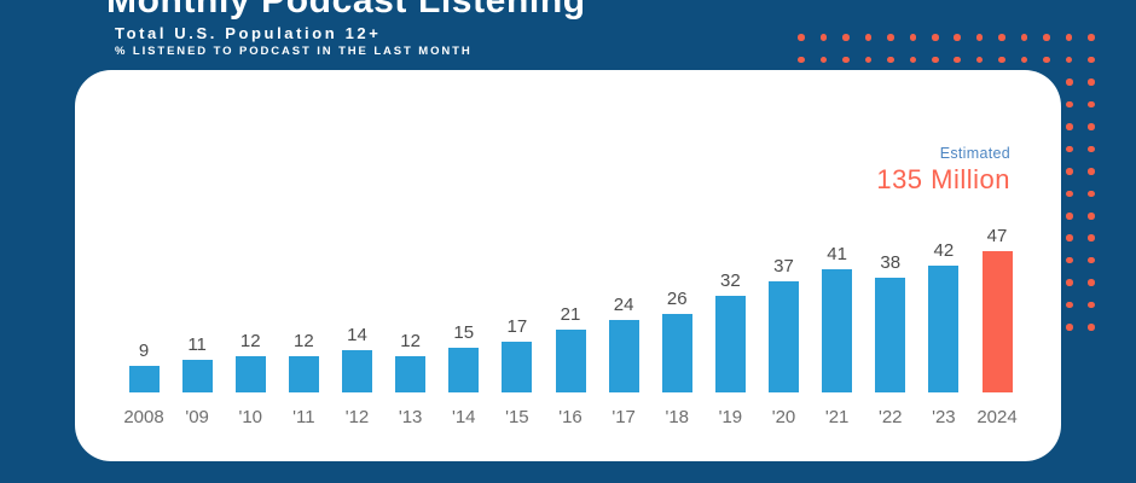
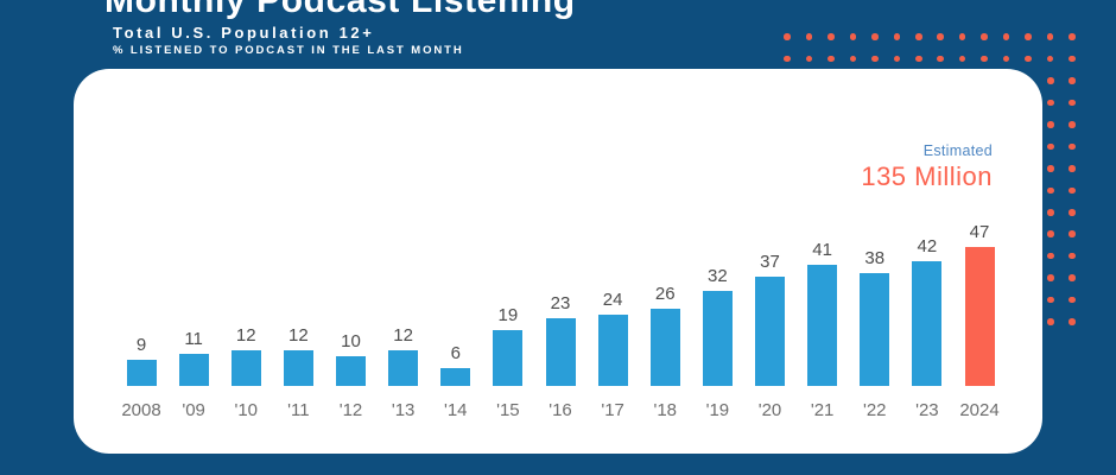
'12: 14 -> 10
'14: 15 -> 6
'15: 17 -> 19
'16: 21 -> 23
